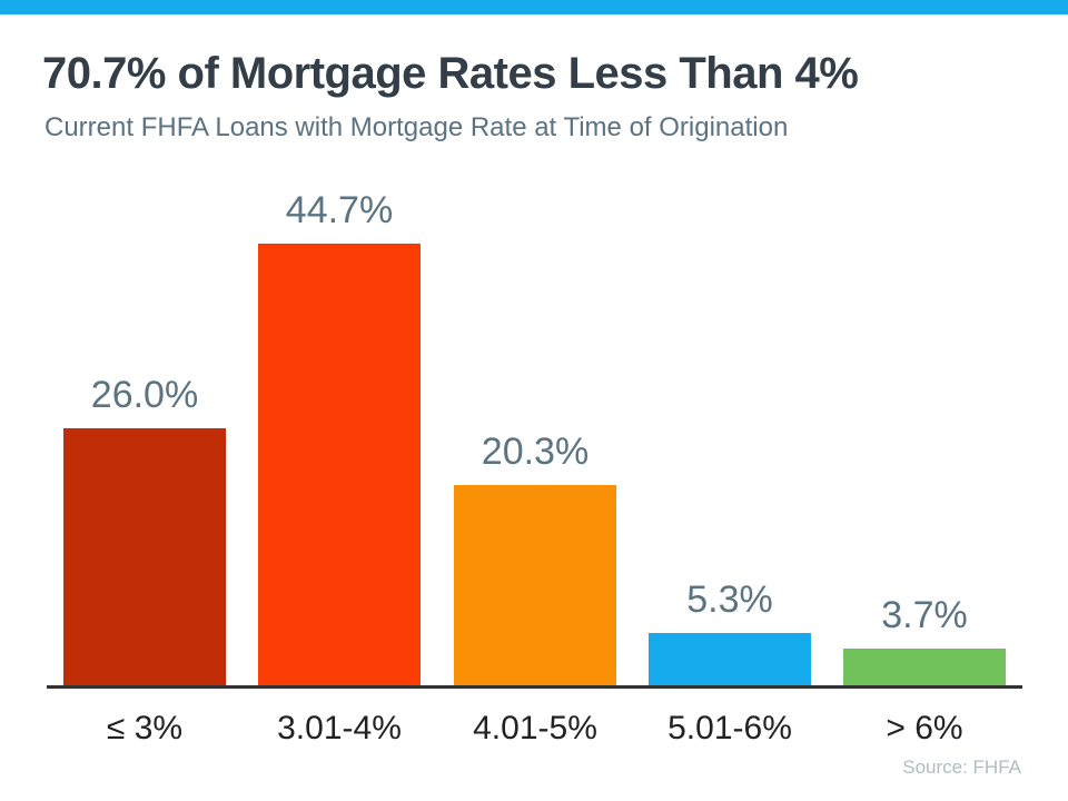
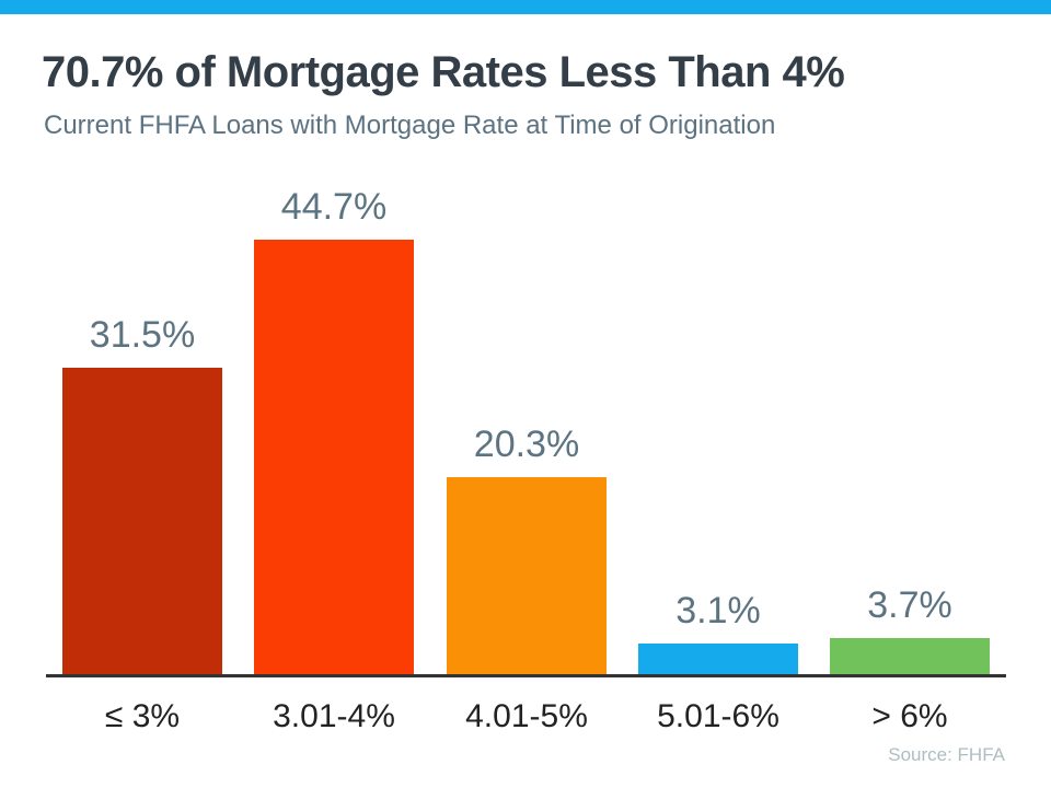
≤ 3%: 26.0% -> 31.5%
5.01-6%: 5.3% -> 3.1%
